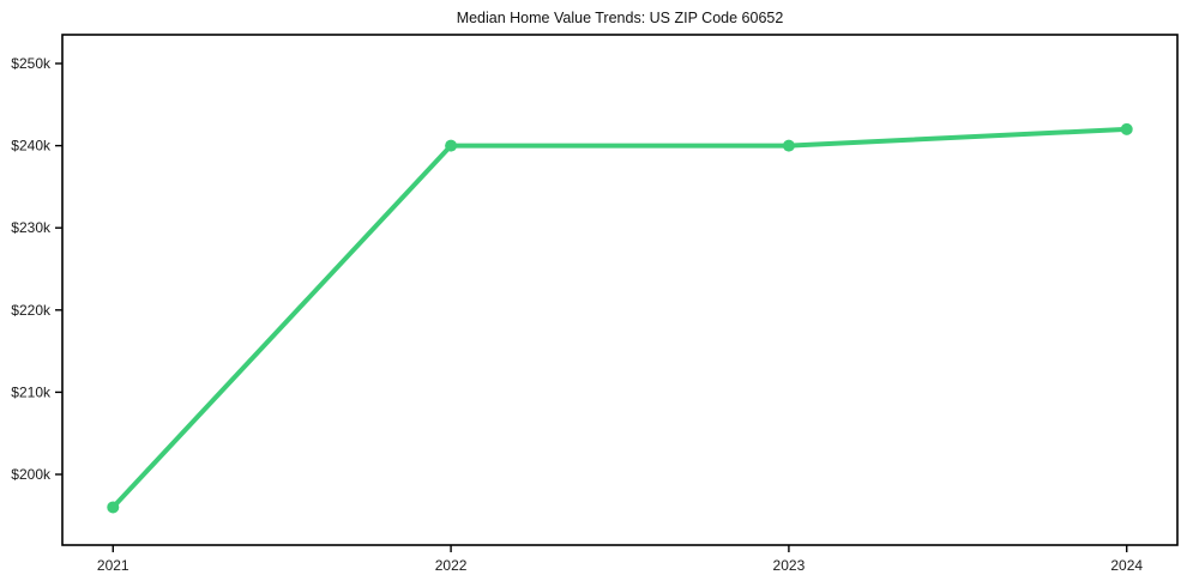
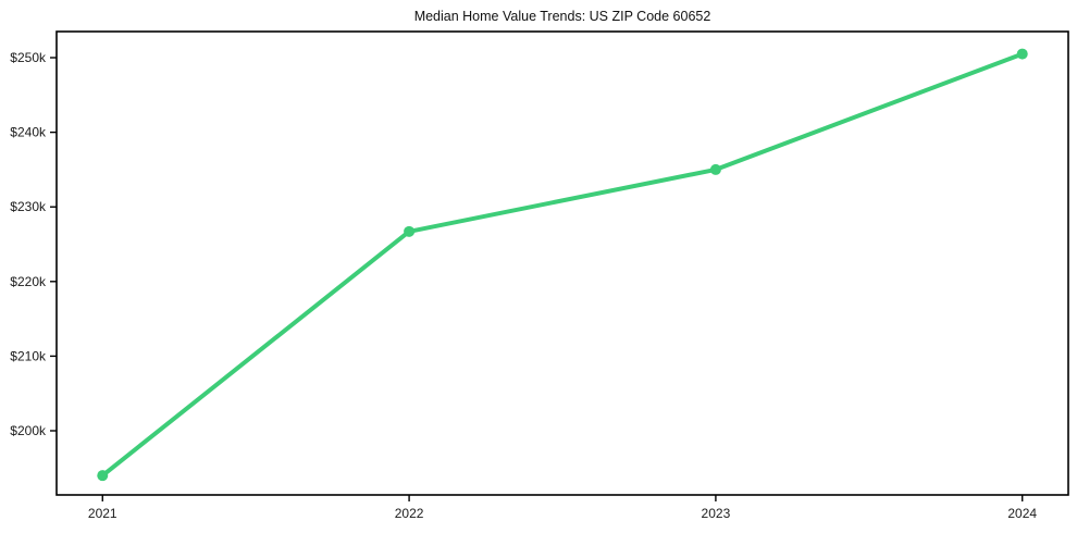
2021: $196k -> $194k
2022: $240k -> $227k
2023: $240k -> $235k
2024: $242k -> $250k
